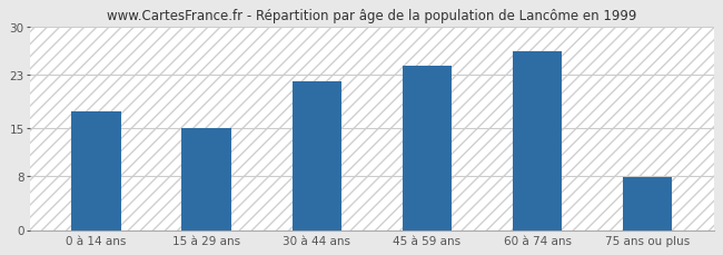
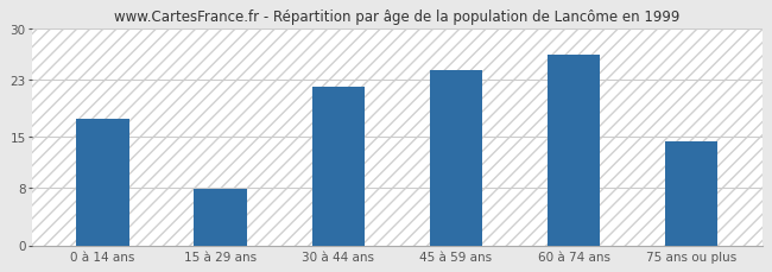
15 à 29 ans: 15.1 -> 7.8
75 ans ou plus: 7.9 -> 14.4
